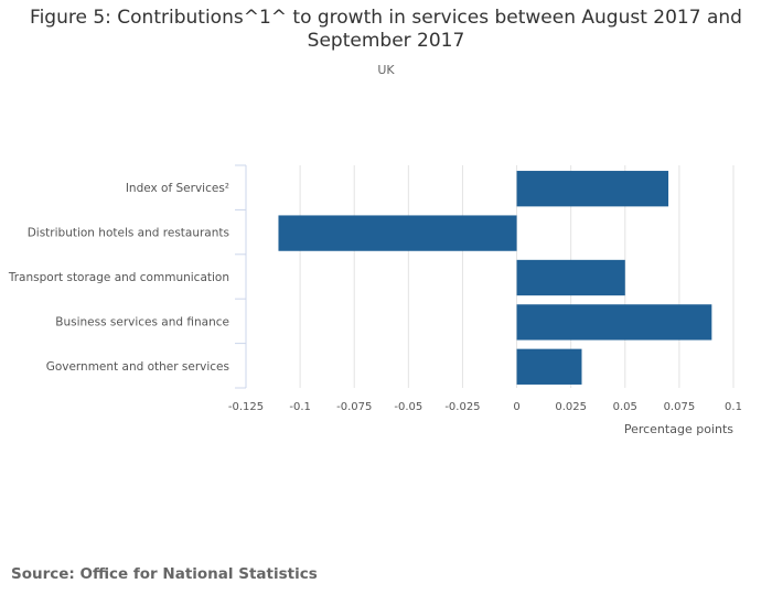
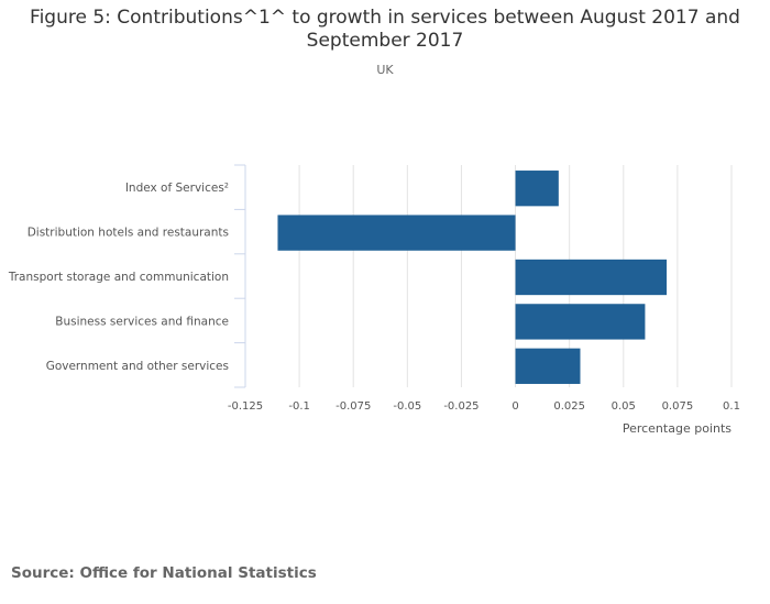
Index of Services²: 0.07 -> 0.02
Transport storage and communication: 0.05 -> 0.07
Business services and finance: 0.09 -> 0.06
